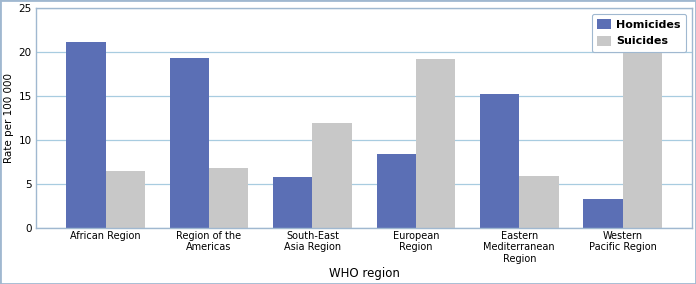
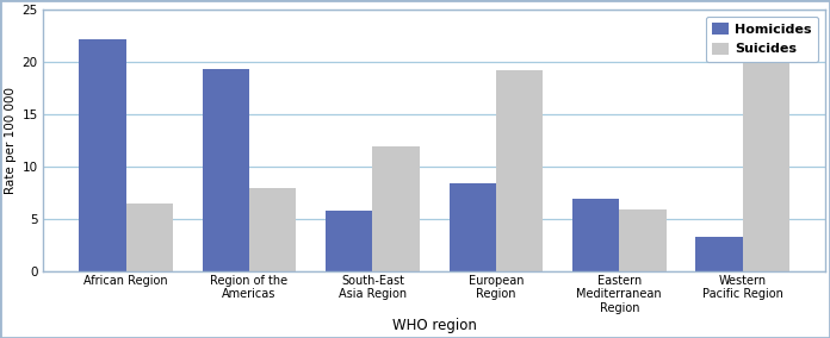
Homicides/African Region: 21.2 -> 22.2
Suicides/Region of the Americas: 6.8 -> 8.0
Homicides/Eastern Mediterranean Region: 15.2 -> 7.0
